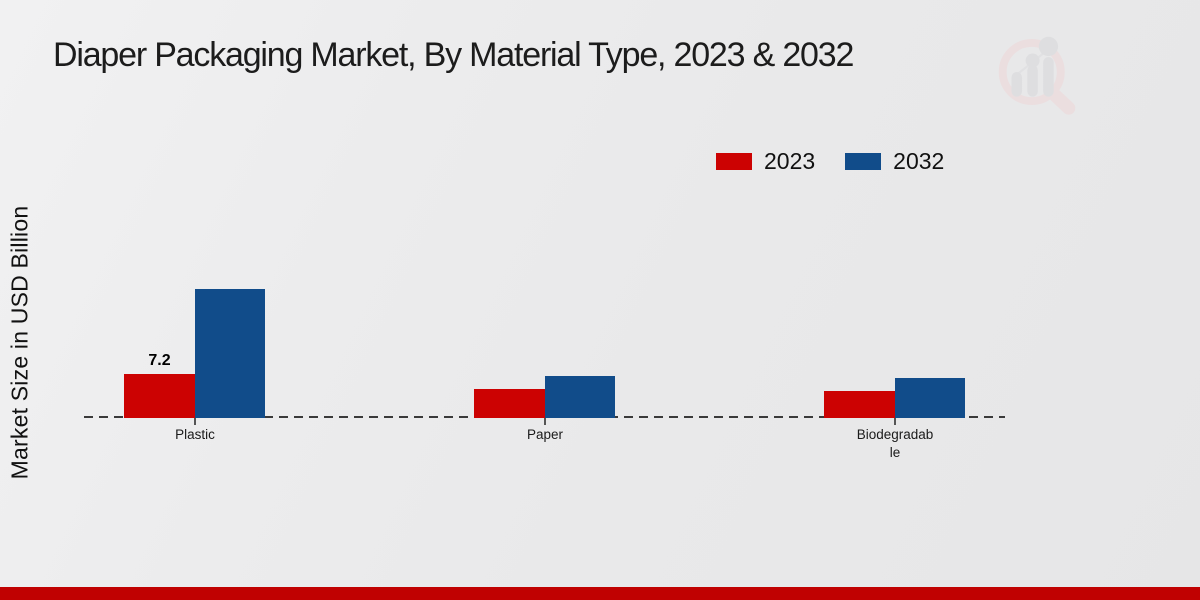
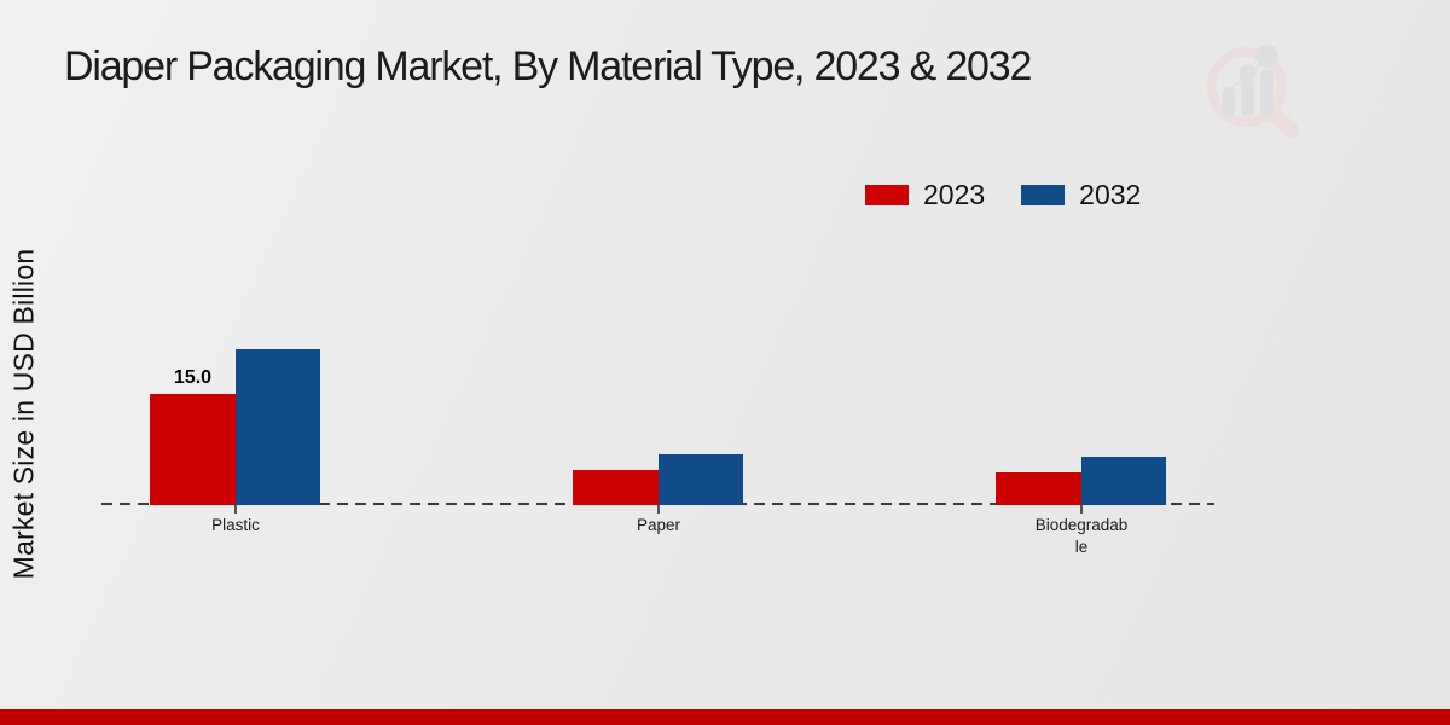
2023/Plastic: 7.2 -> 15.0
